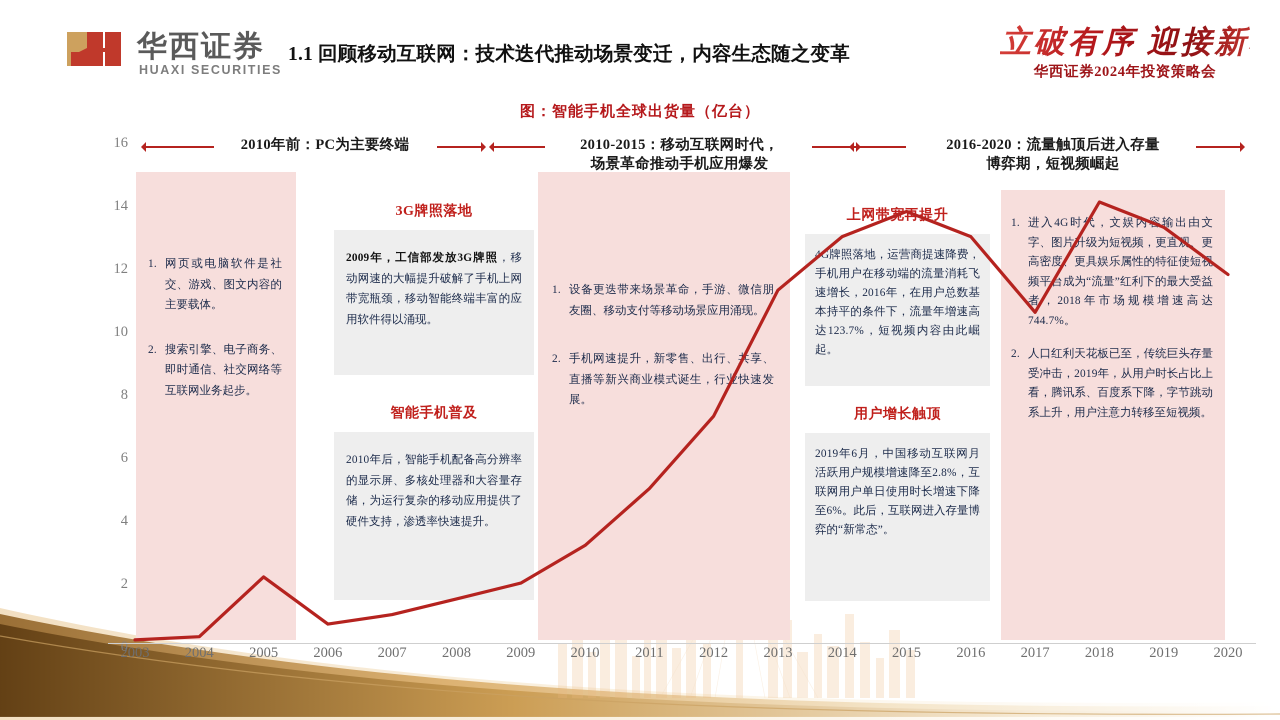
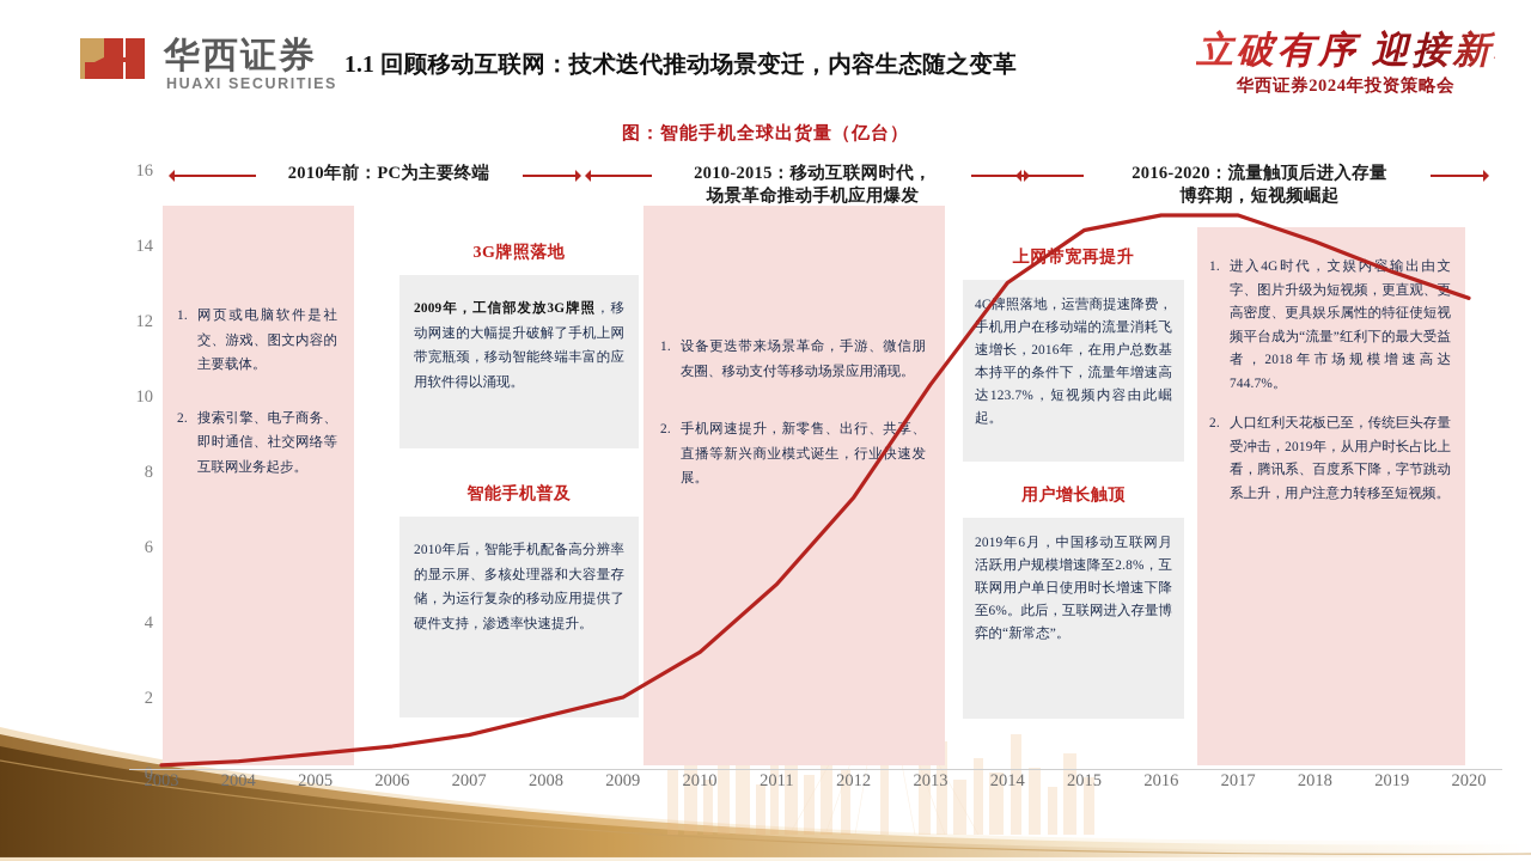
2005: 2.1 -> 0.4
2013: 11.2 -> 10.2
2015: 13.7 -> 14.3
2016: 12.9 -> 14.7
2017: 10.5 -> 14.7
2020: 11.7 -> 12.5
